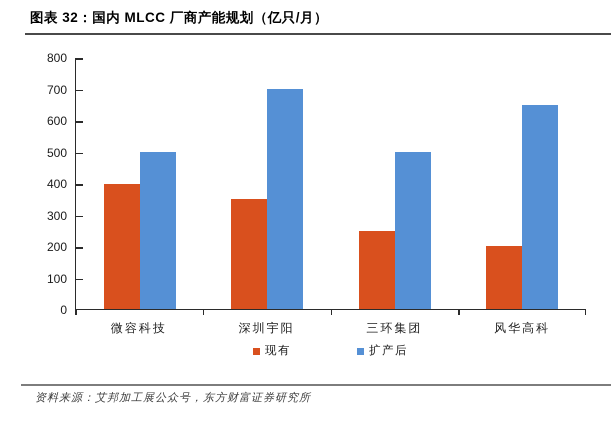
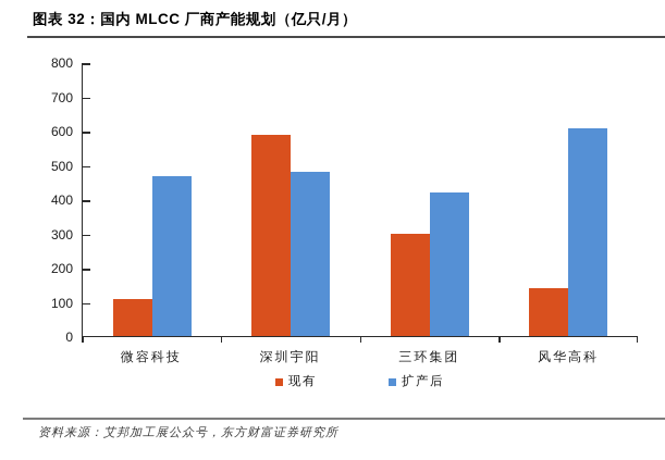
现有/微容科技: 400 -> 110
扩产后/微容科技: 500 -> 470
现有/深圳宇阳: 350 -> 590
扩产后/深圳宇阳: 700 -> 480
现有/三环集团: 250 -> 300
扩产后/三环集团: 500 -> 420
现有/风华高科: 200 -> 140
扩产后/风华高科: 650 -> 610
